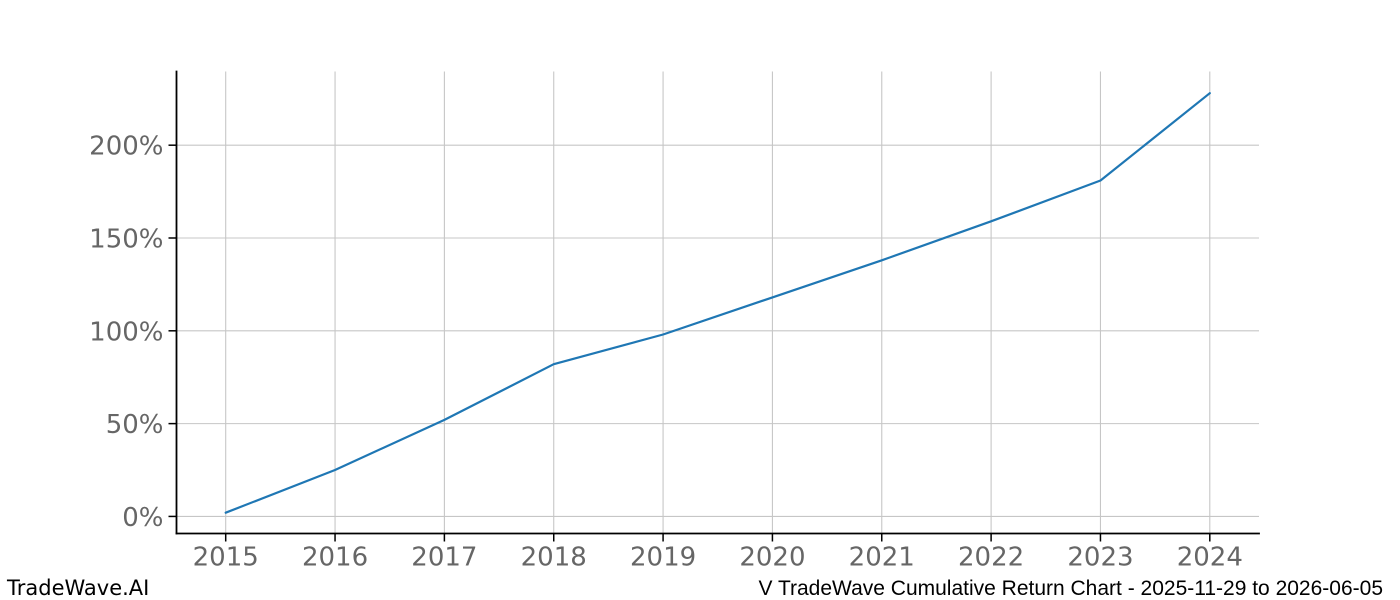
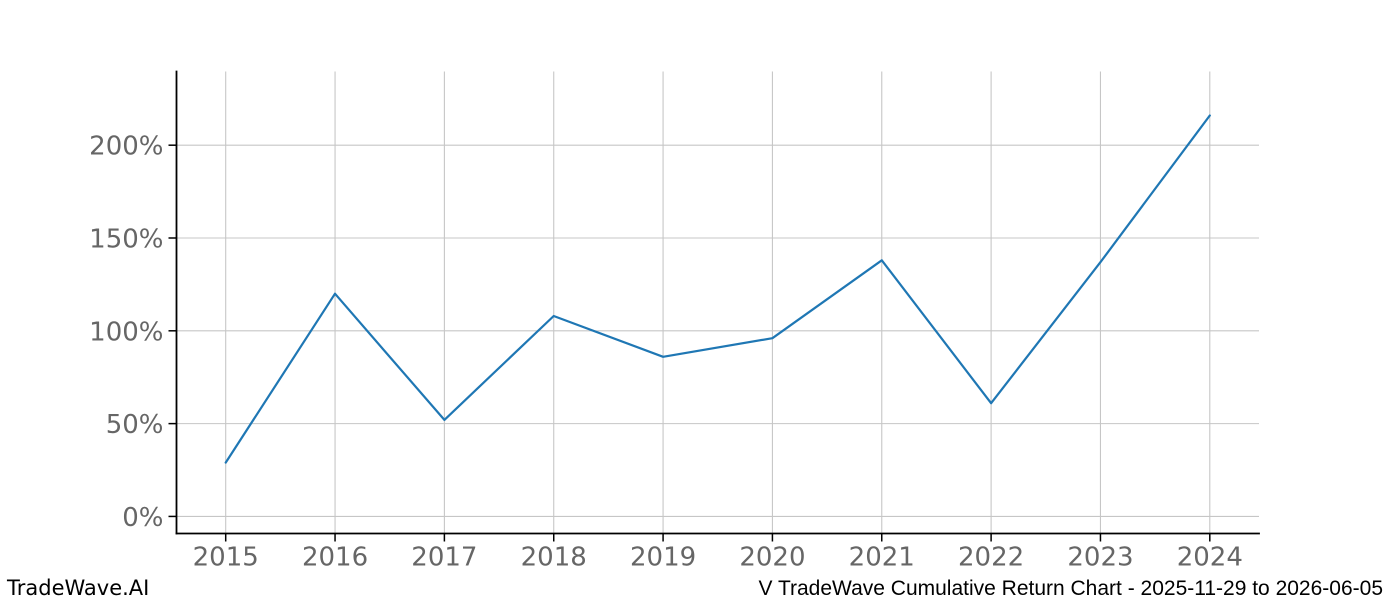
2015: 2% -> 29%
2016: 25% -> 120%
2018: 82% -> 108%
2019: 98% -> 86%
2020: 118% -> 96%
2022: 159% -> 61%
2023: 181% -> 137%
2024: 228% -> 216%
